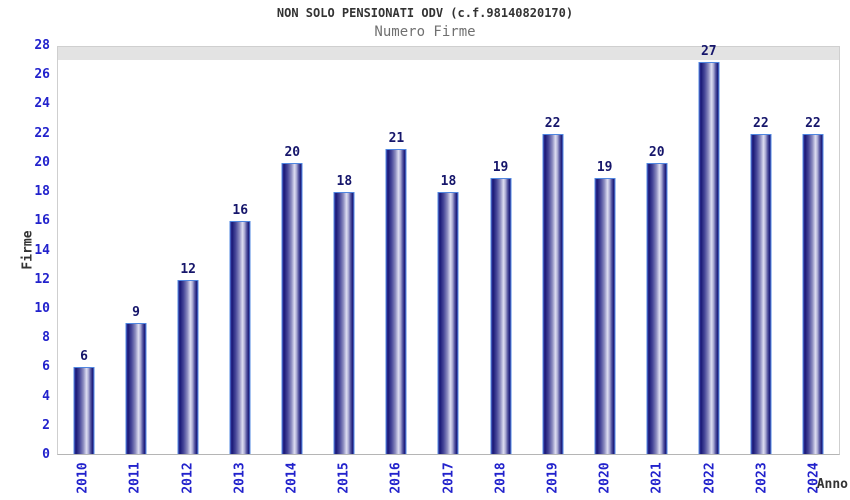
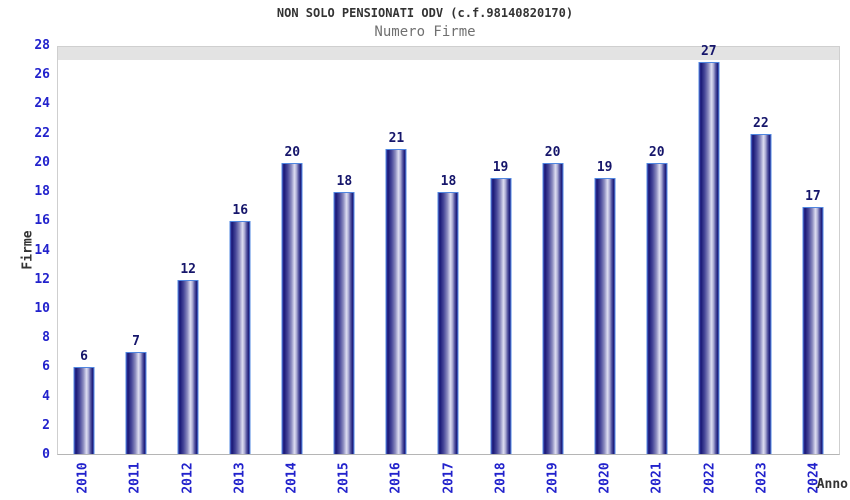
2011: 9 -> 7
2019: 22 -> 20
2024: 22 -> 17
